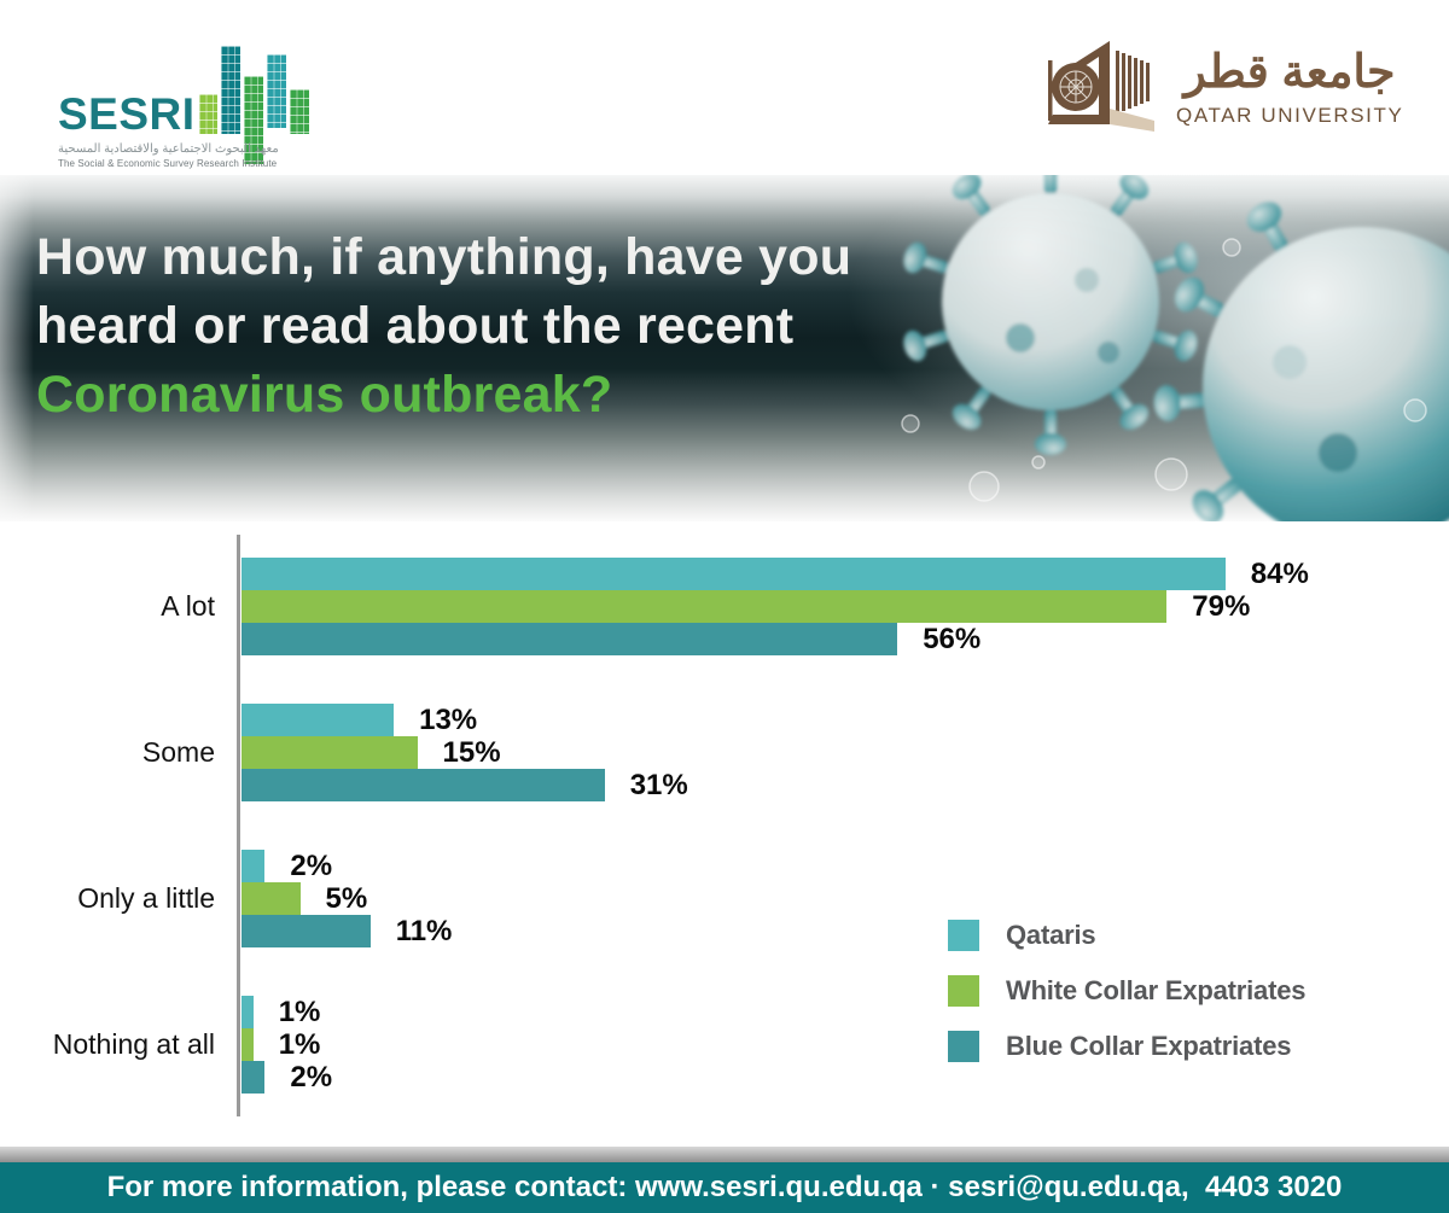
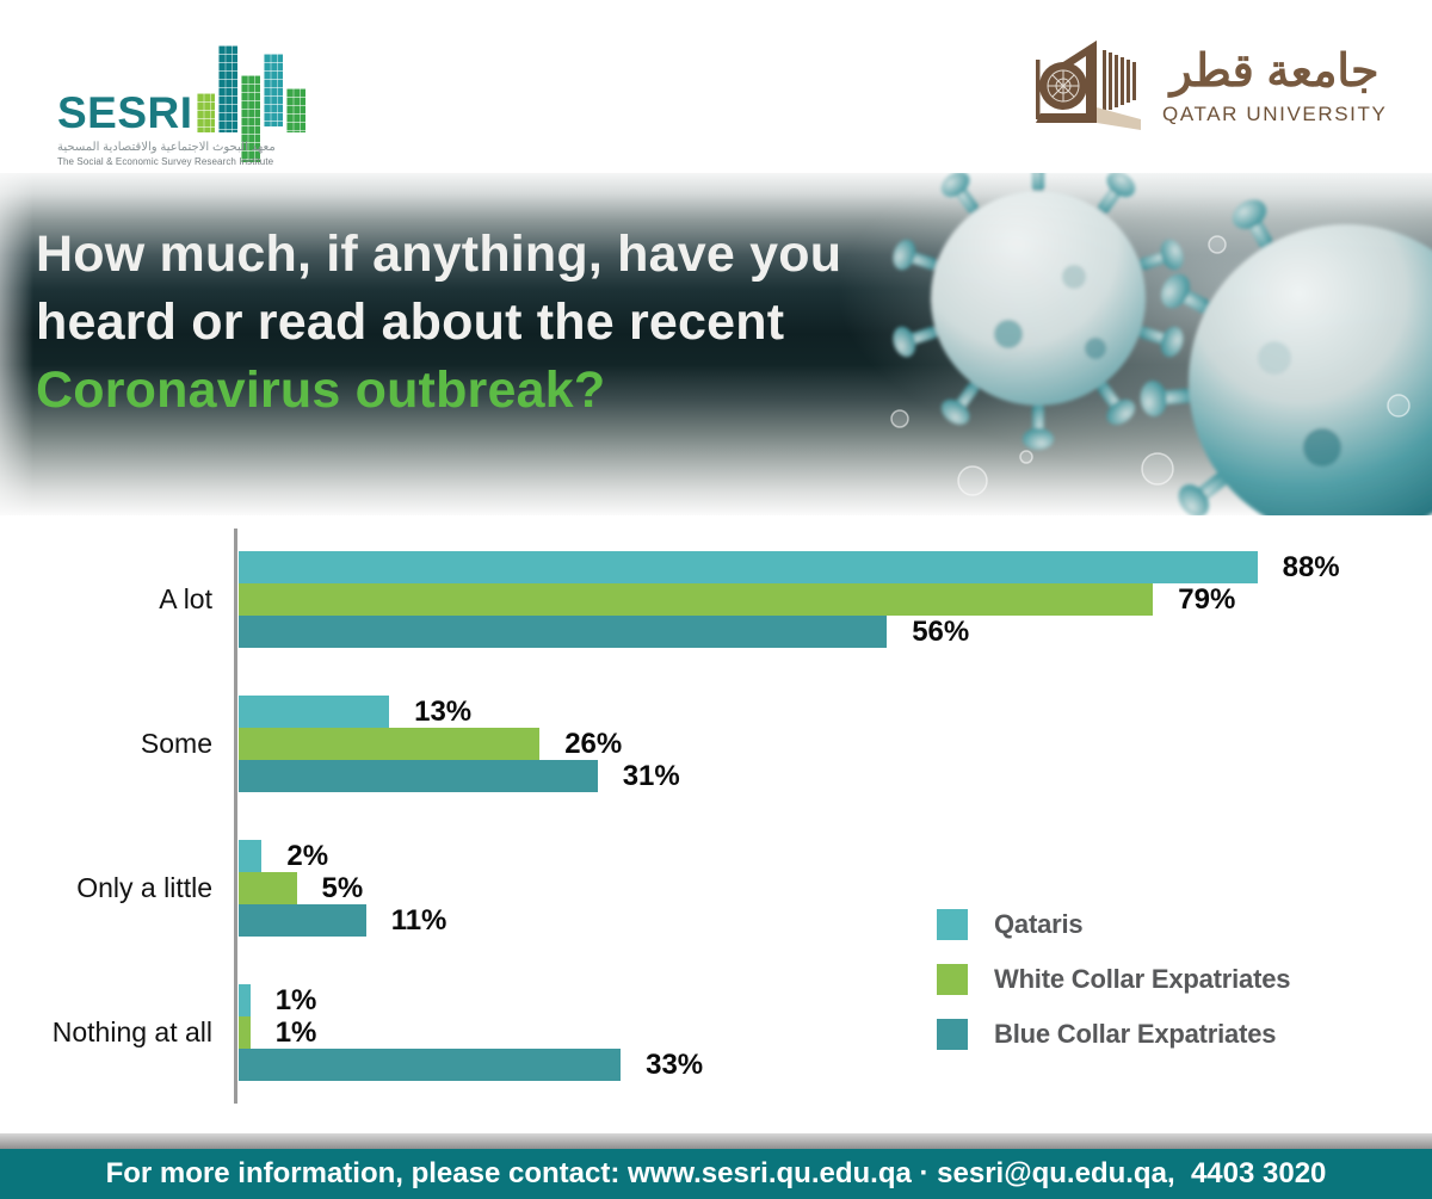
Qataris/A lot: 84% -> 88%
White Collar Expatriates/Some: 15% -> 26%
Blue Collar Expatriates/Nothing at all: 2% -> 33%
